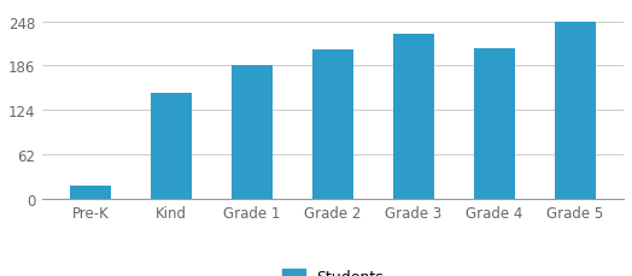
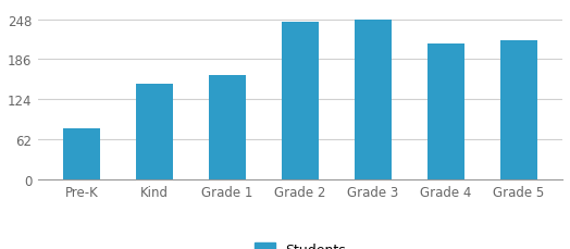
Pre-K: 18 -> 78
Grade 1: 186 -> 162
Grade 2: 208 -> 244
Grade 3: 230 -> 248
Grade 5: 248 -> 216
